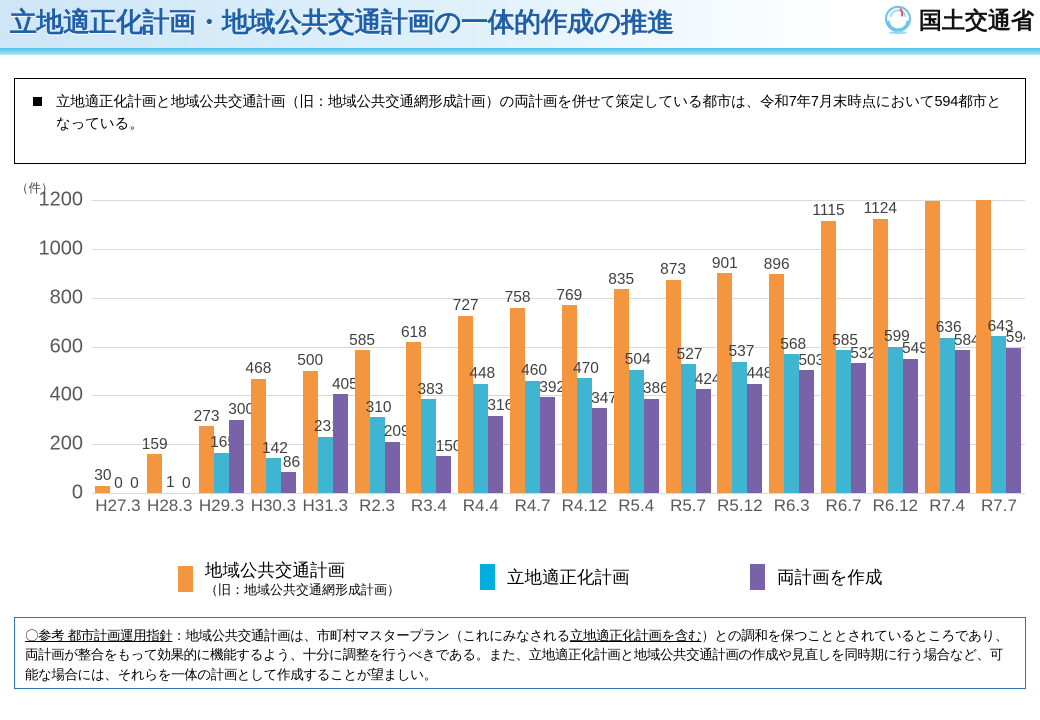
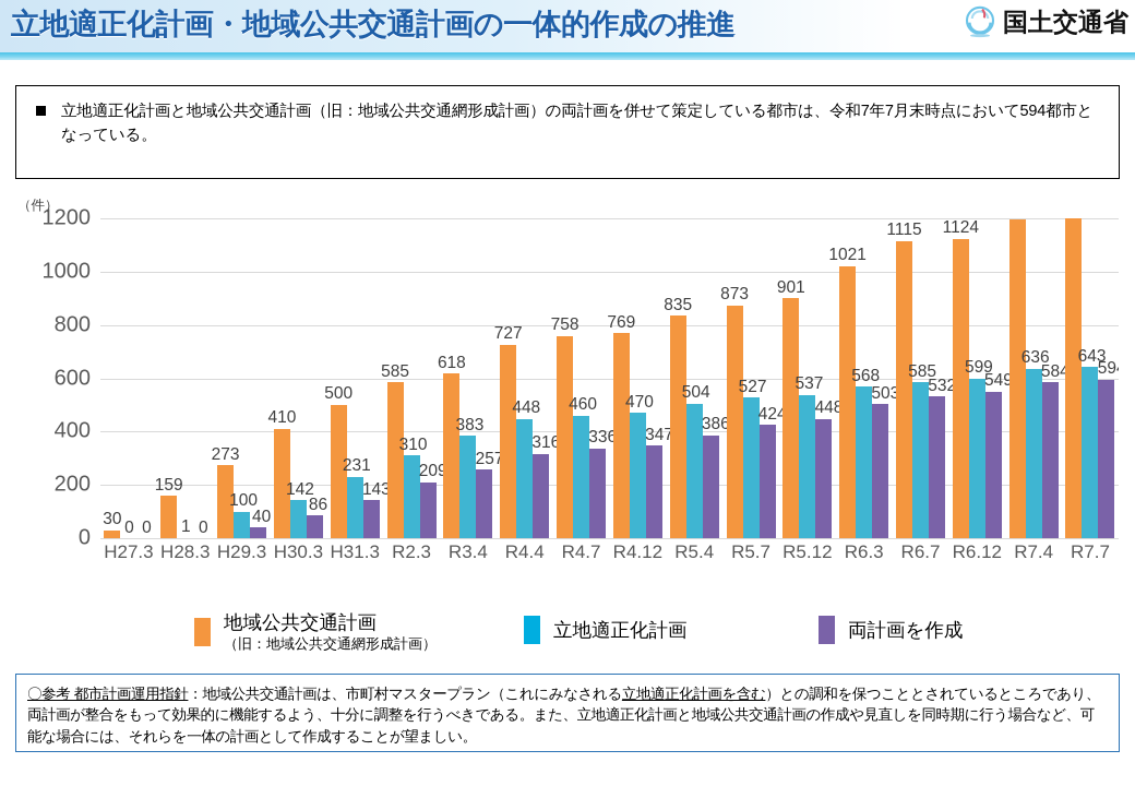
立地適正化計画/H29.3: 165 -> 100
両計画を作成/H29.3: 300 -> 40
地域公共交通計画（旧：地域公共交通網形成計画）/H30.3: 468 -> 410
両計画を作成/H31.3: 405 -> 143
両計画を作成/R3.4: 150 -> 257
両計画を作成/R4.7: 392 -> 336
地域公共交通計画（旧：地域公共交通網形成計画）/R6.3: 896 -> 1021
